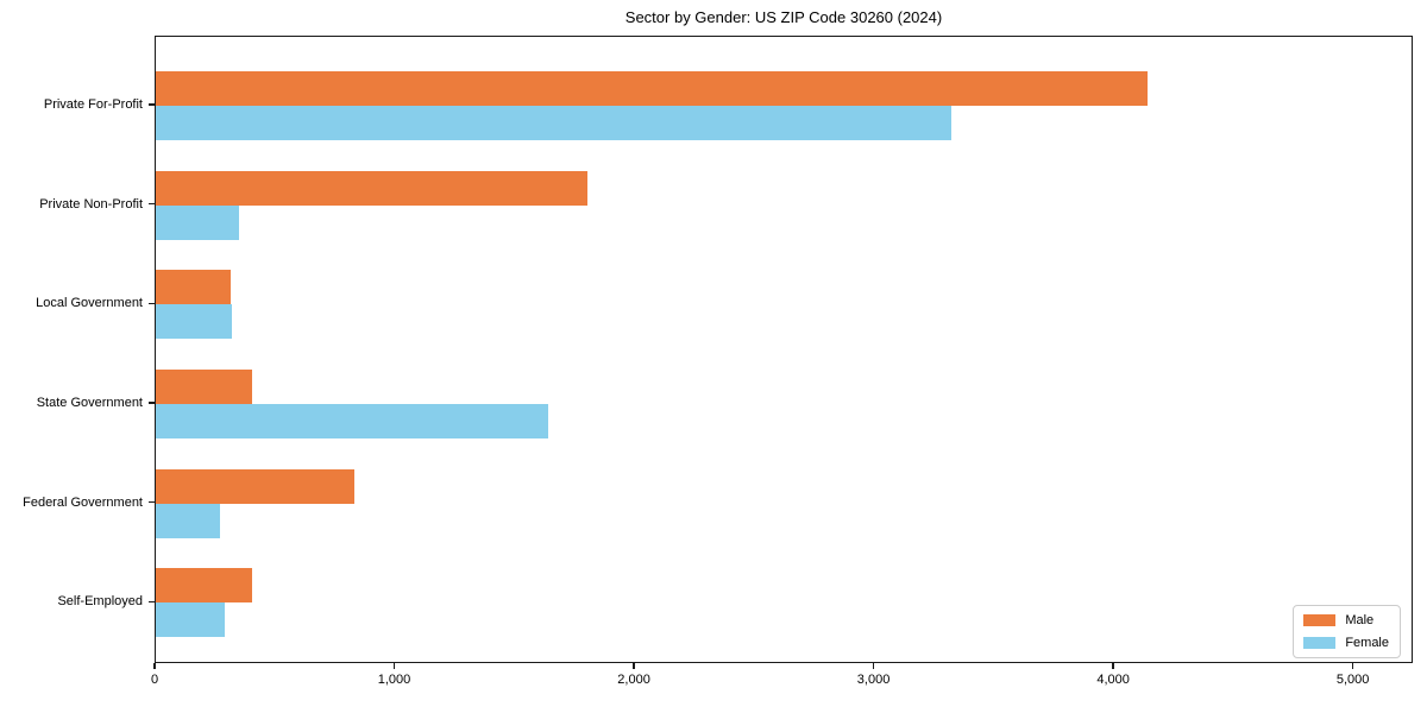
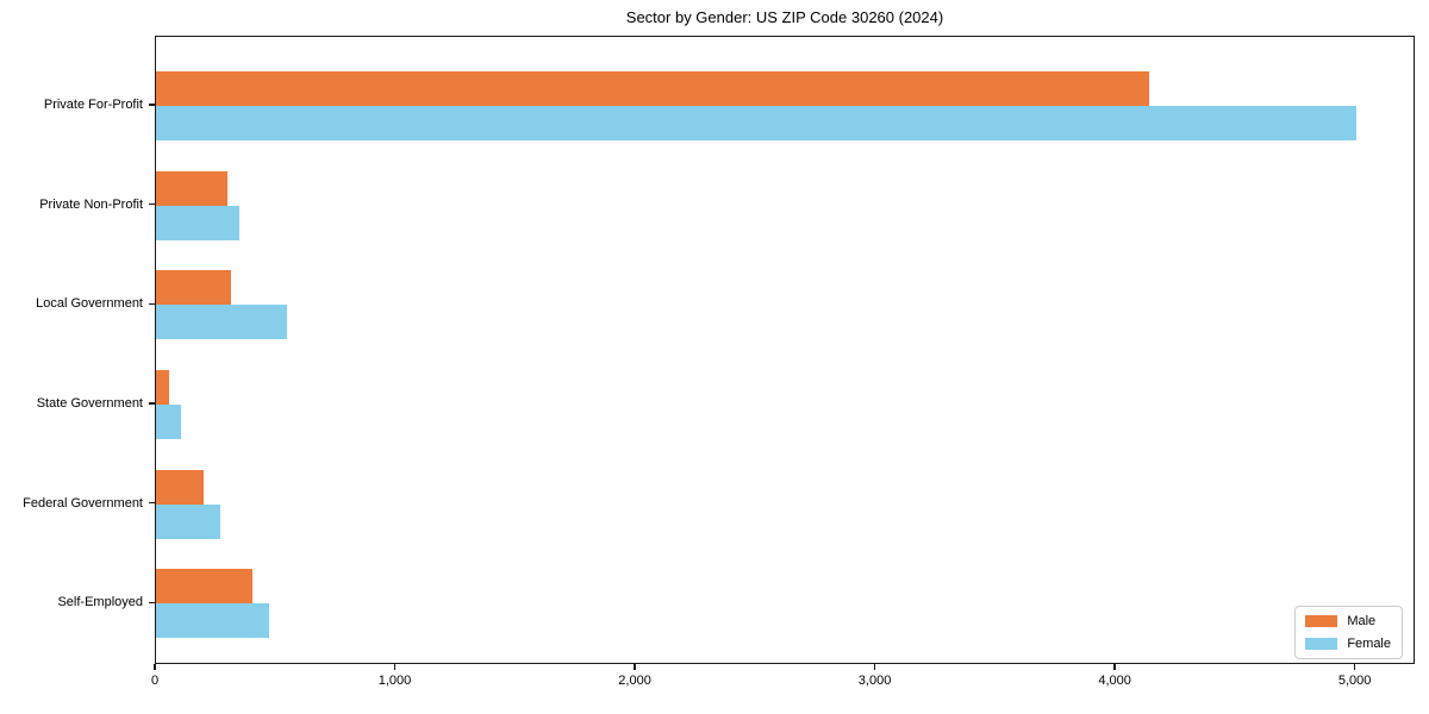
Female/Private For-Profit: 3320 -> 5000
Male/Private Non-Profit: 1800 -> 300
Female/Local Government: 320 -> 540
Male/State Government: 400 -> 60
Female/State Government: 1640 -> 100
Male/Federal Government: 830 -> 200
Female/Self-Employed: 290 -> 470
